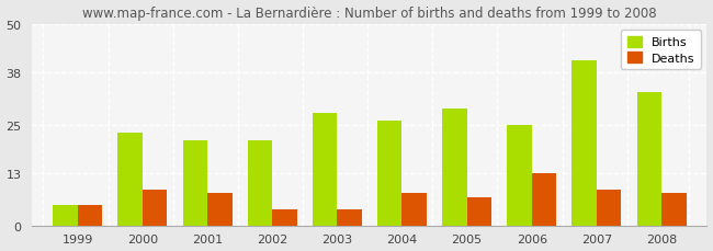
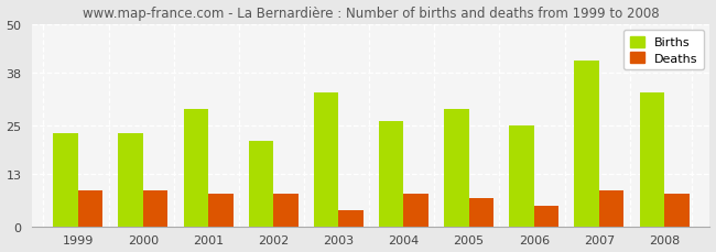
Births/1999: 5 -> 23
Deaths/1999: 5 -> 9
Births/2001: 21 -> 29
Deaths/2002: 4 -> 8
Births/2003: 28 -> 33
Deaths/2006: 13 -> 5
